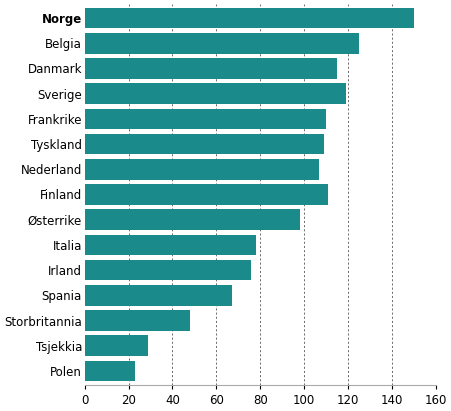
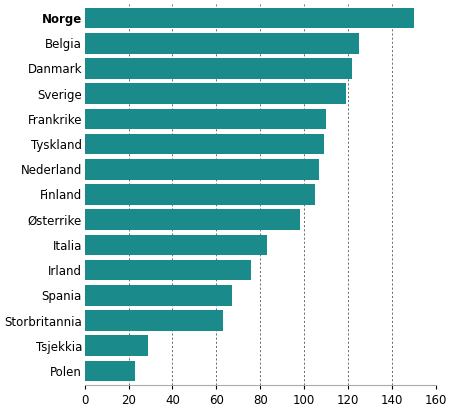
Danmark: 115 -> 122
Finland: 111 -> 105
Italia: 78 -> 83
Storbritannia: 48 -> 63
